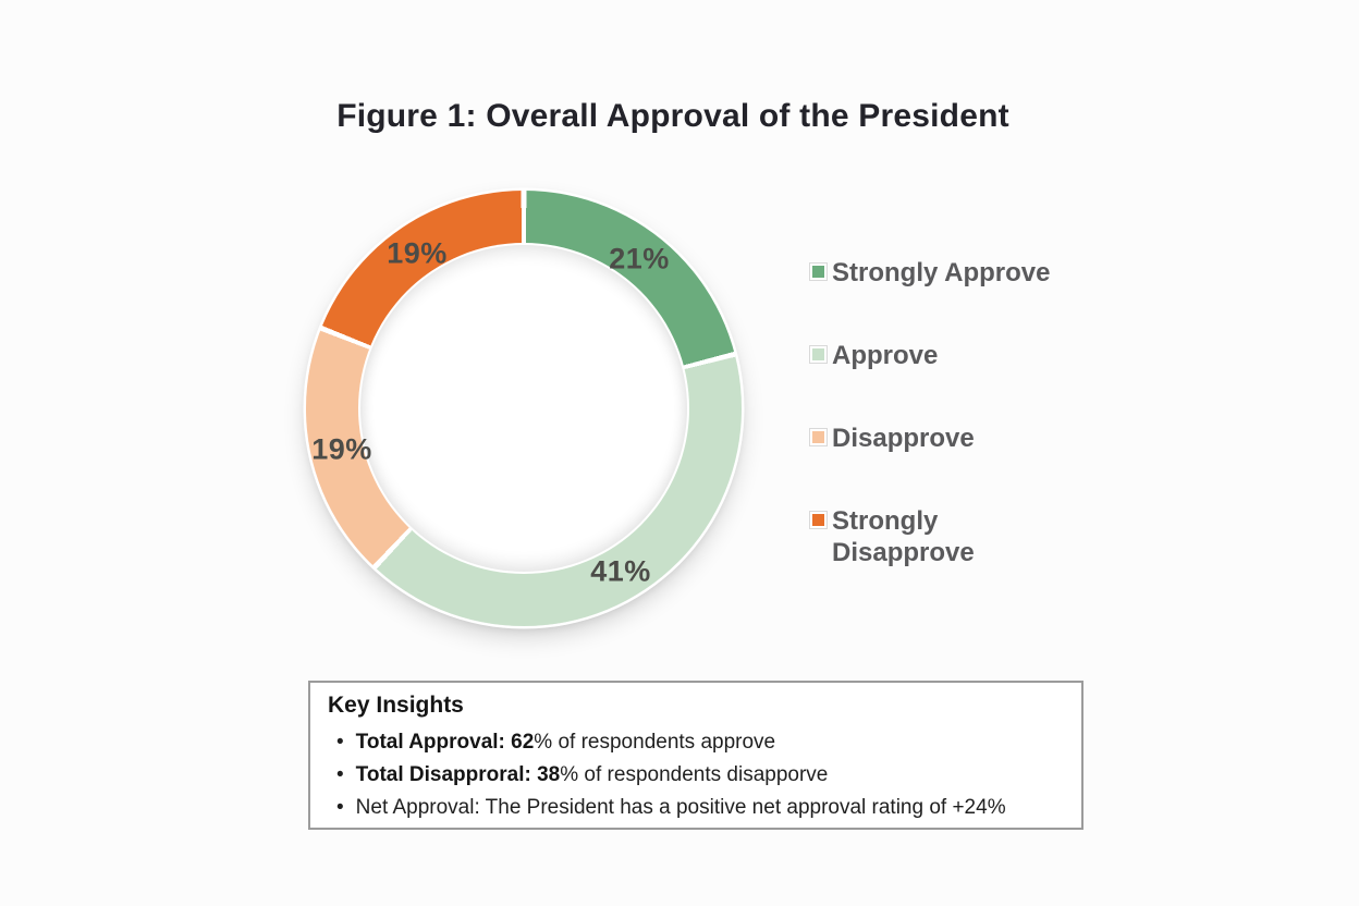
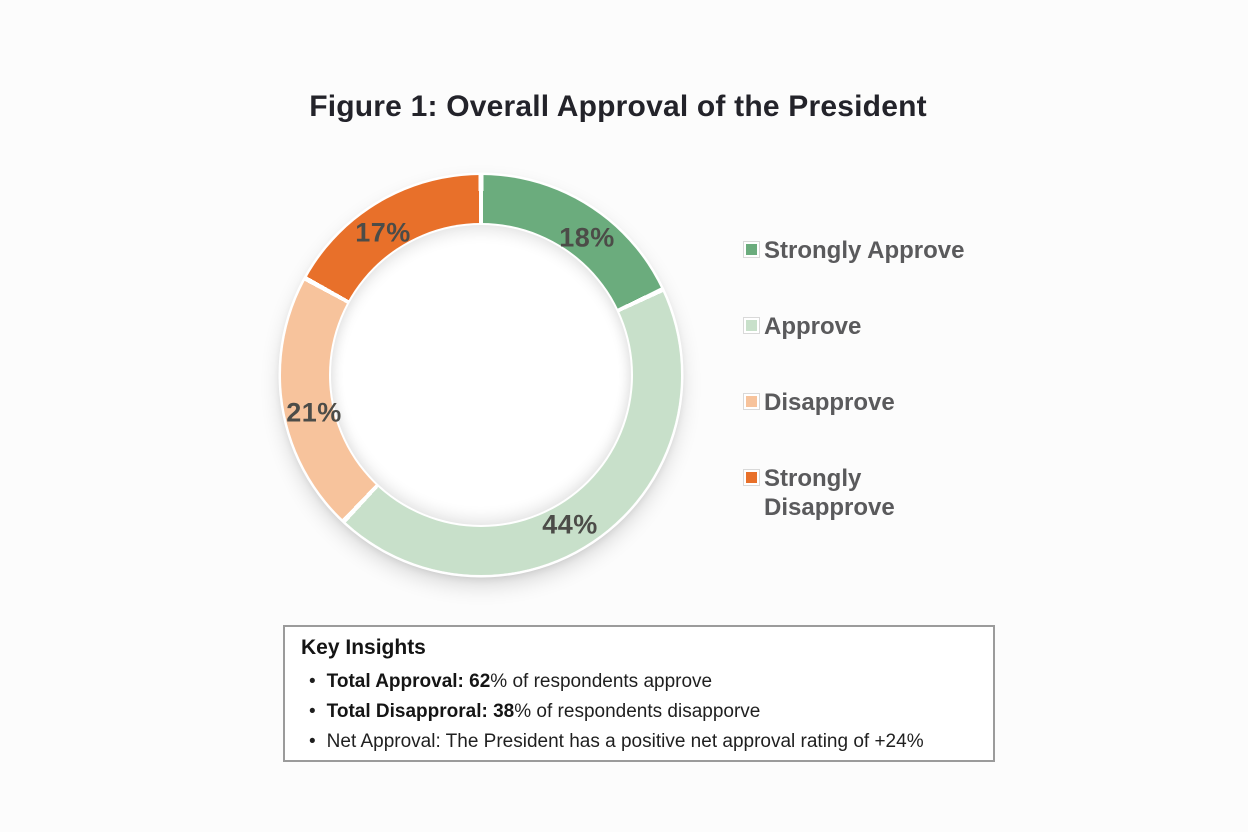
Strongly Approve: 21% -> 18%
Approve: 41% -> 44%
Disapprove: 19% -> 21%
Strongly Disapprove: 19% -> 17%
